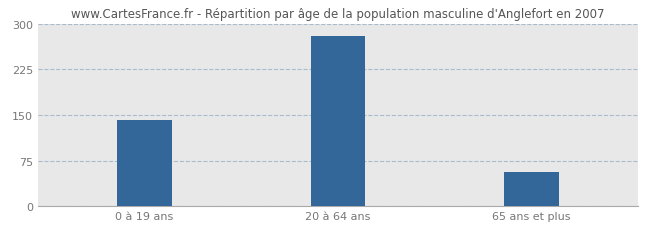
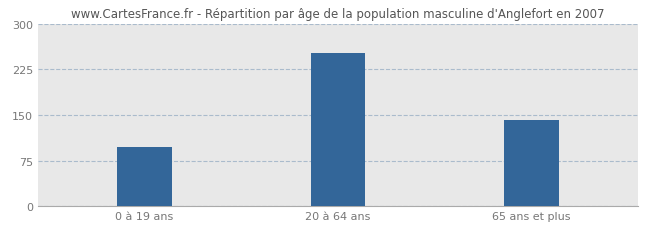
0 à 19 ans: 142 -> 98
20 à 64 ans: 280 -> 252
65 ans et plus: 57 -> 142
